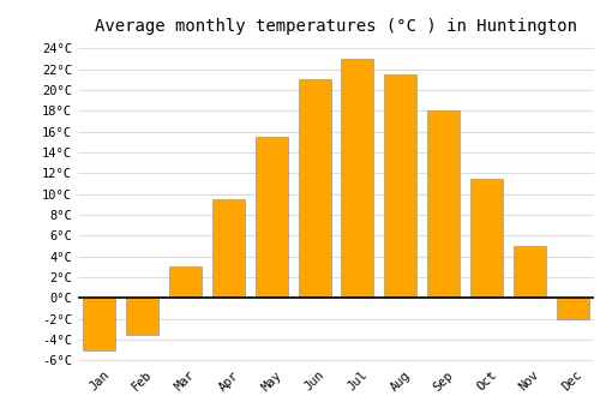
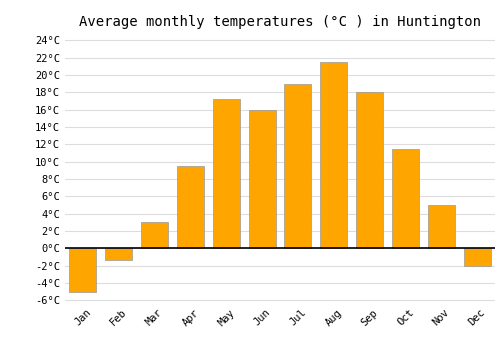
Feb: -3.5°C -> -1.4°C
May: 15.5°C -> 17.2°C
Jun: 21.0°C -> 16.0°C
Jul: 23.0°C -> 19.0°C
